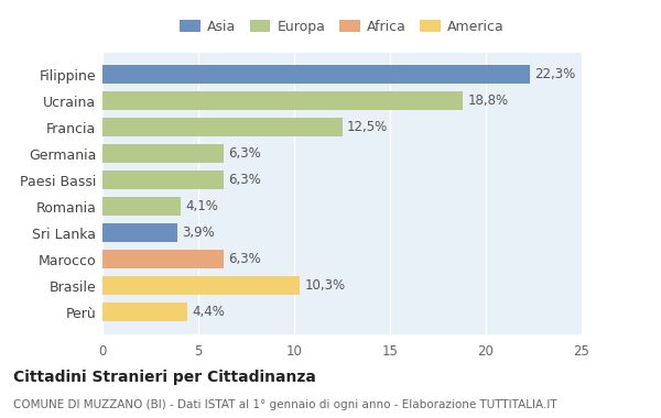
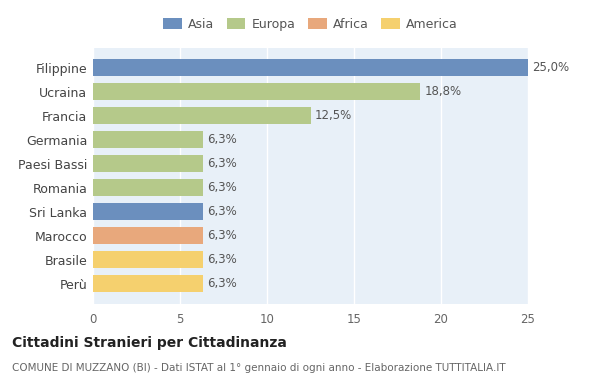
Filippine: 22,3% -> 25,0%
Romania: 4,1% -> 6,3%
Sri Lanka: 3,9% -> 6,3%
Brasile: 10,3% -> 6,3%
Perù: 4,4% -> 6,3%
